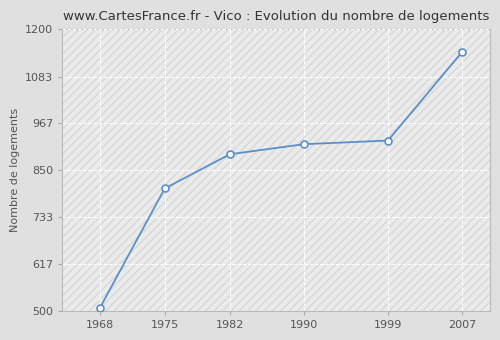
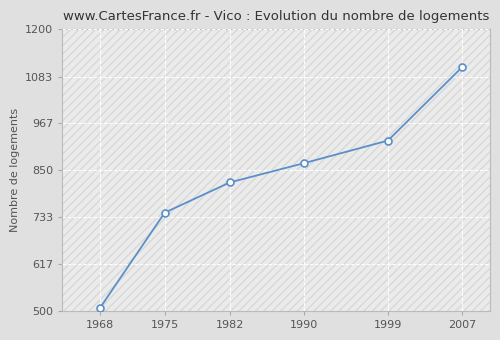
1975: 805 -> 745
1982: 890 -> 820
1990: 915 -> 868
2007: 1145 -> 1107
